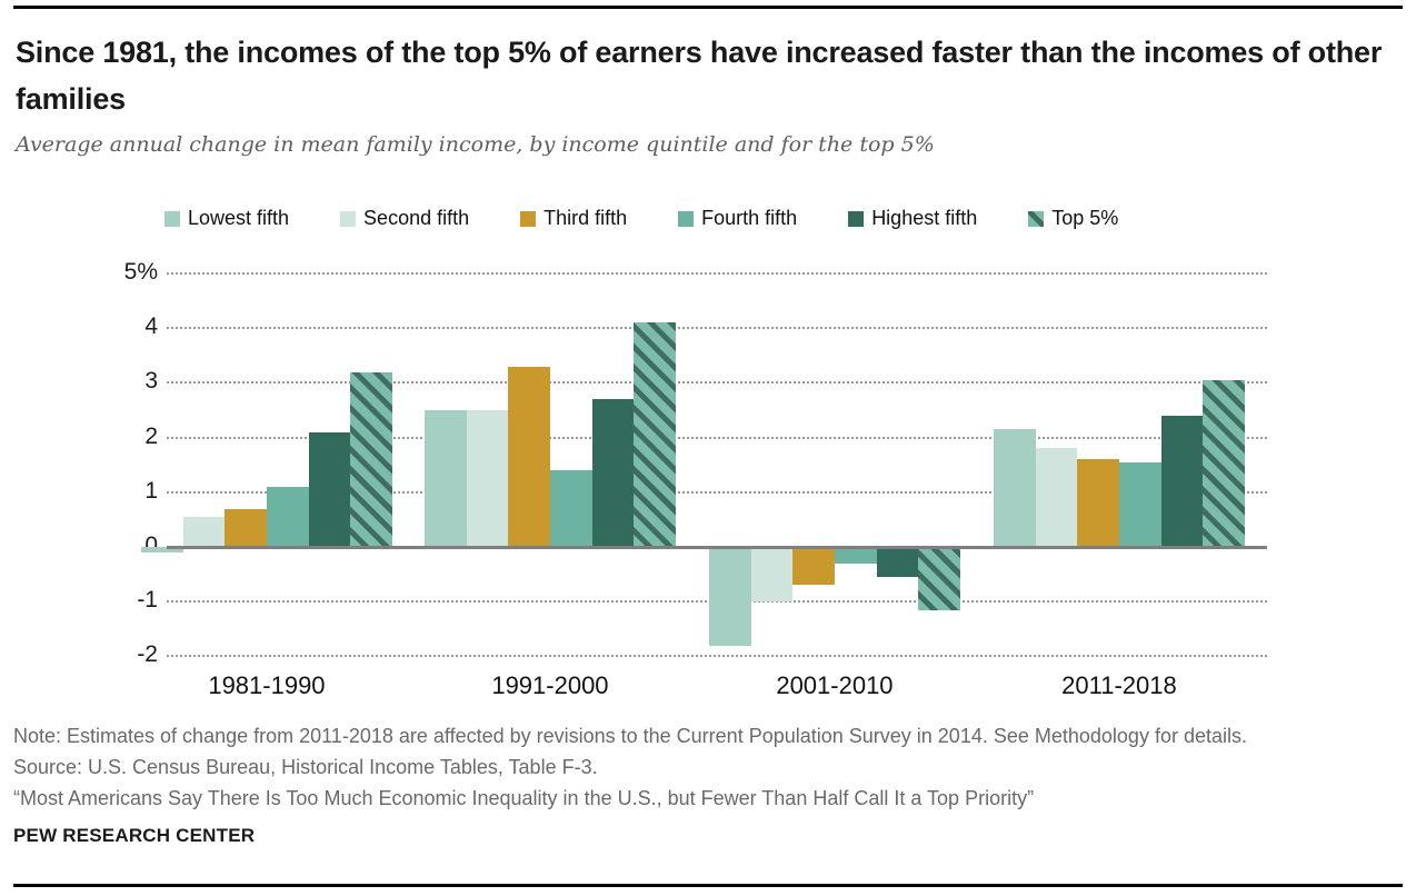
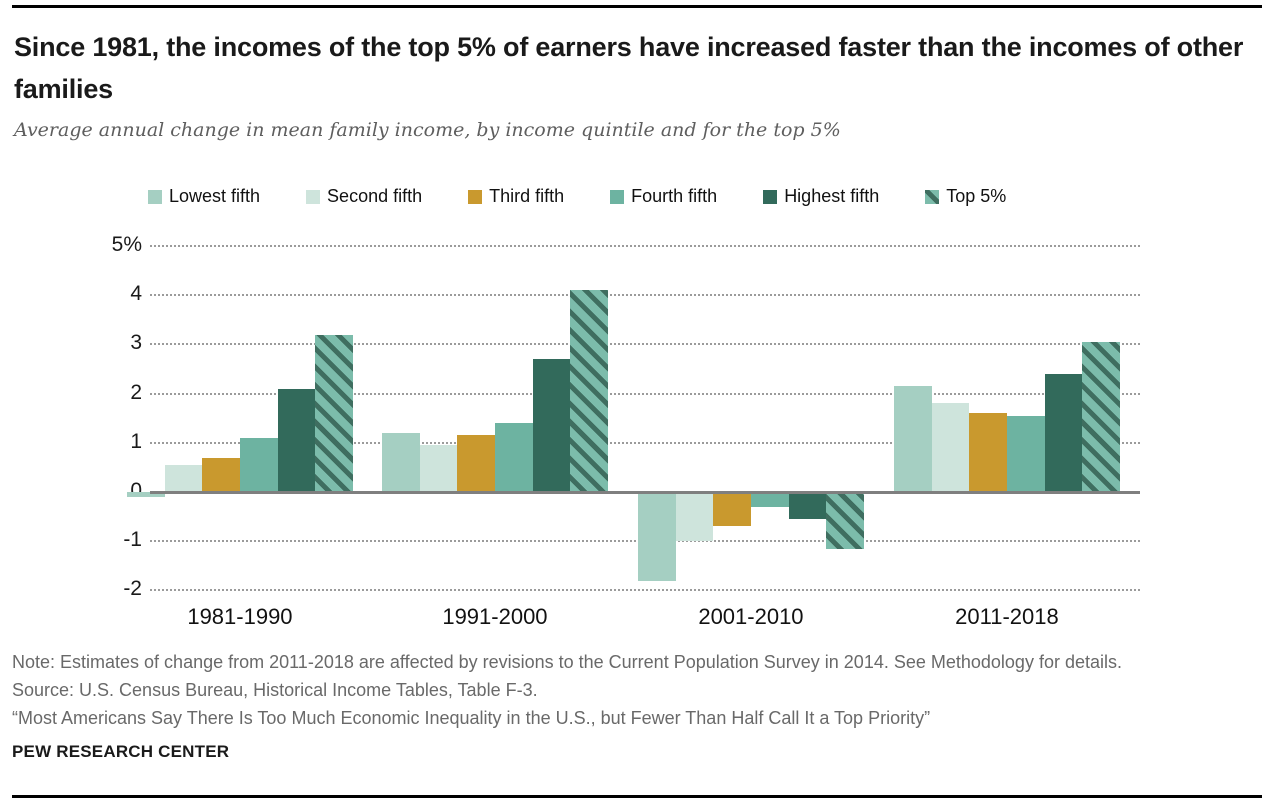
Lowest fifth/1991-2000: 2.5% -> 1.2%
Second fifth/1991-2000: 2.5% -> 0.9%
Third fifth/1991-2000: 3.3% -> 1.1%
